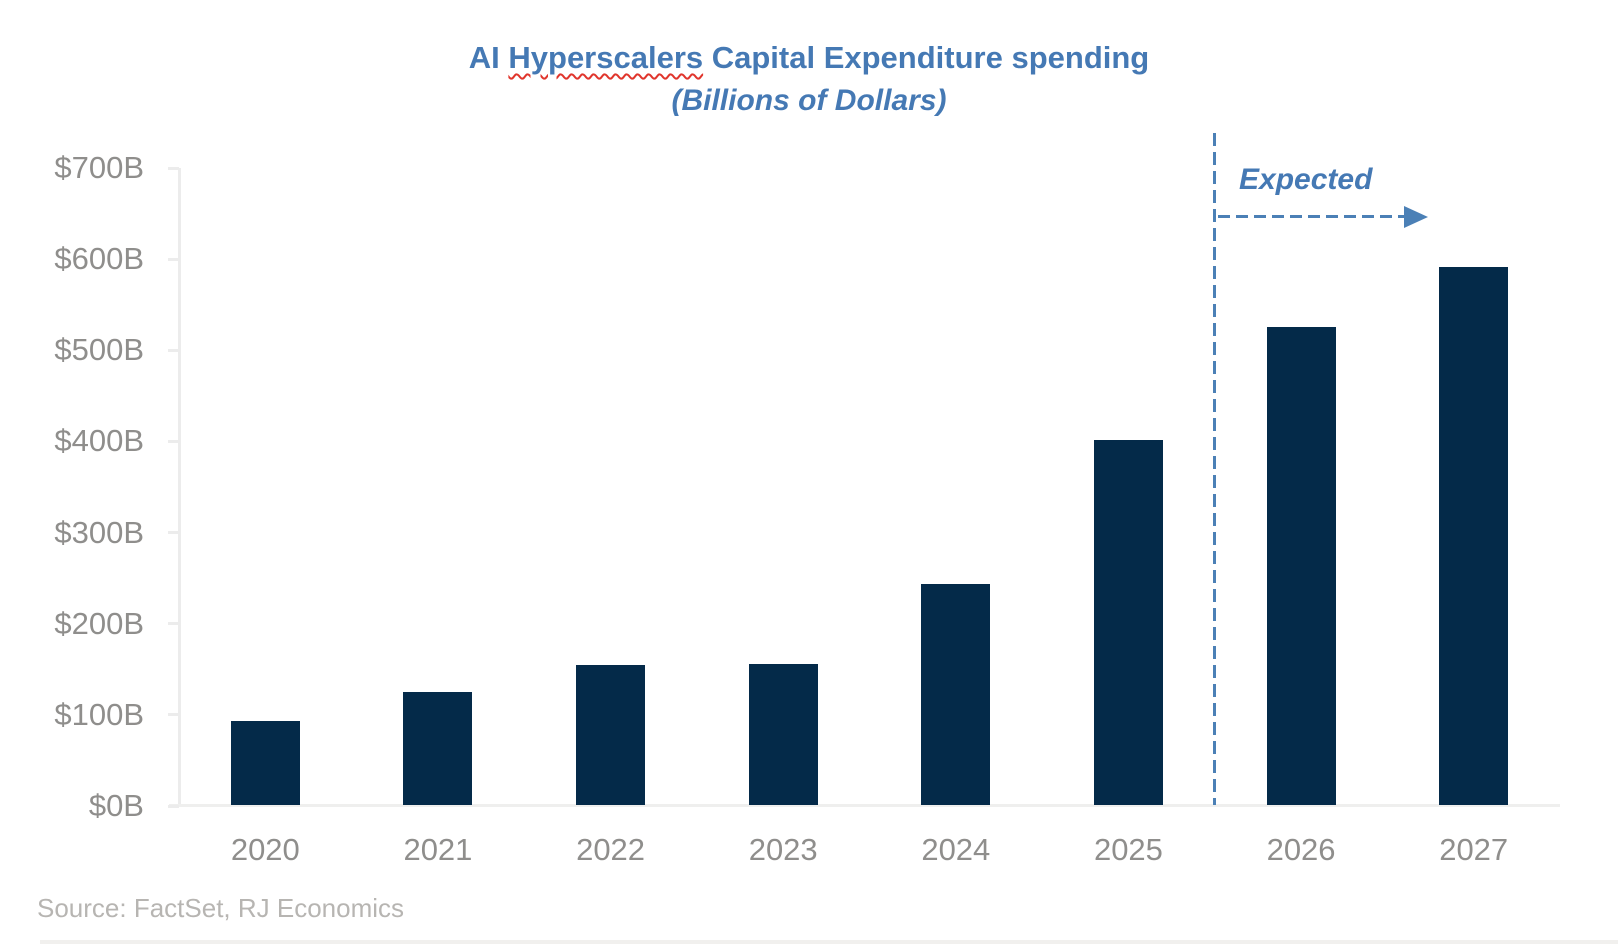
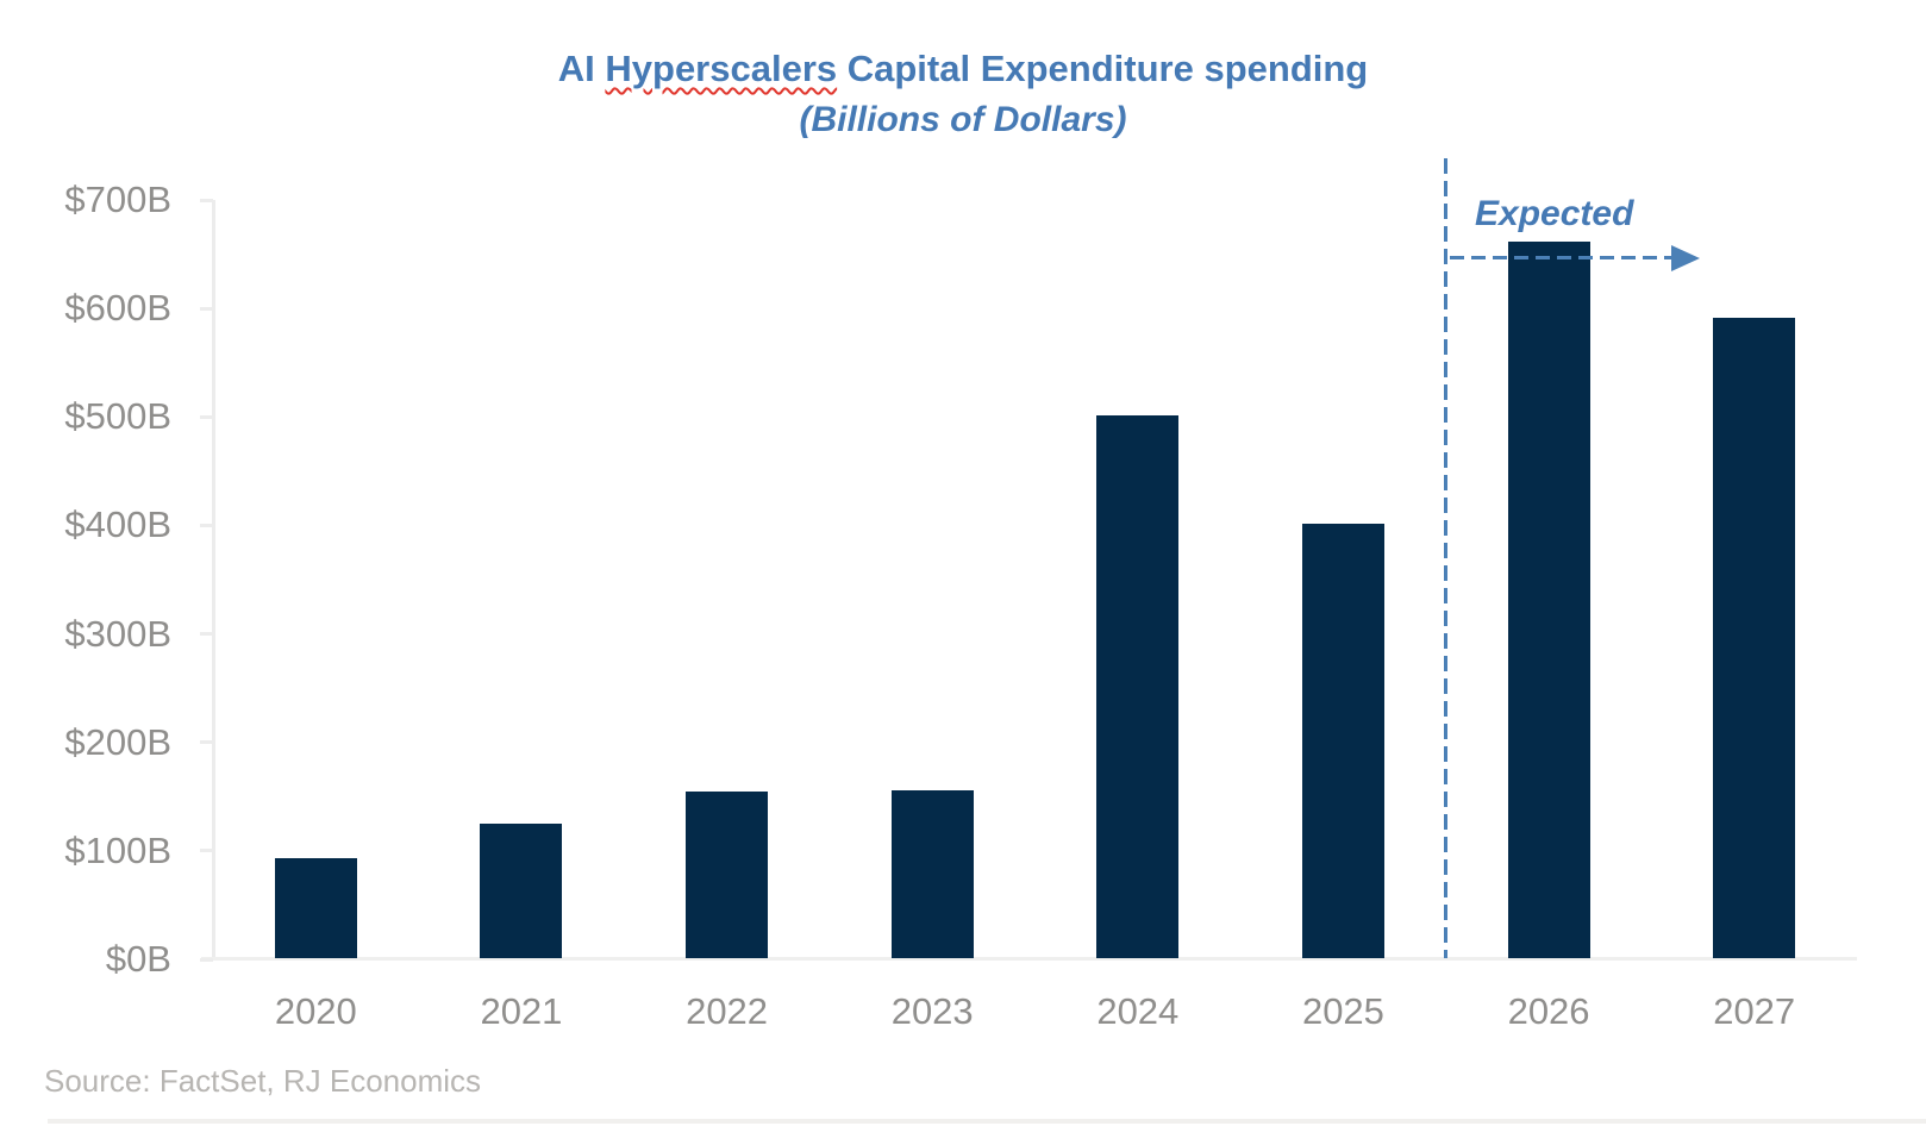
2024: $240B -> $500B
2026: $520B -> $660B
